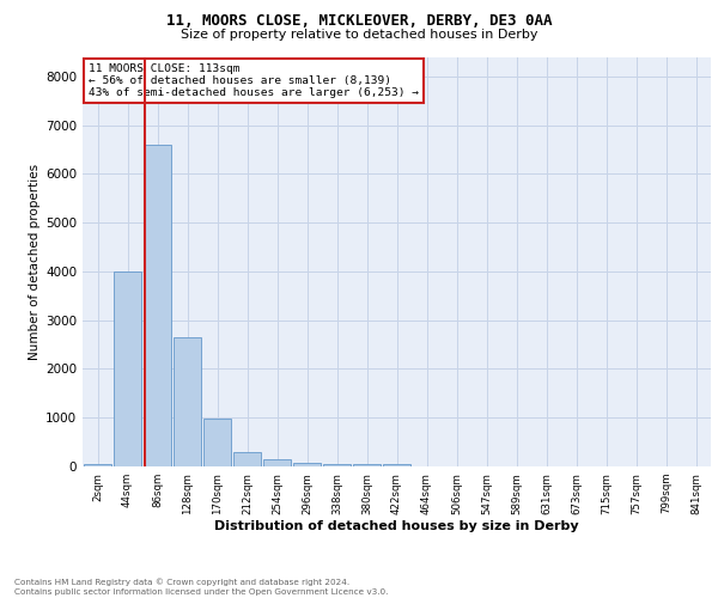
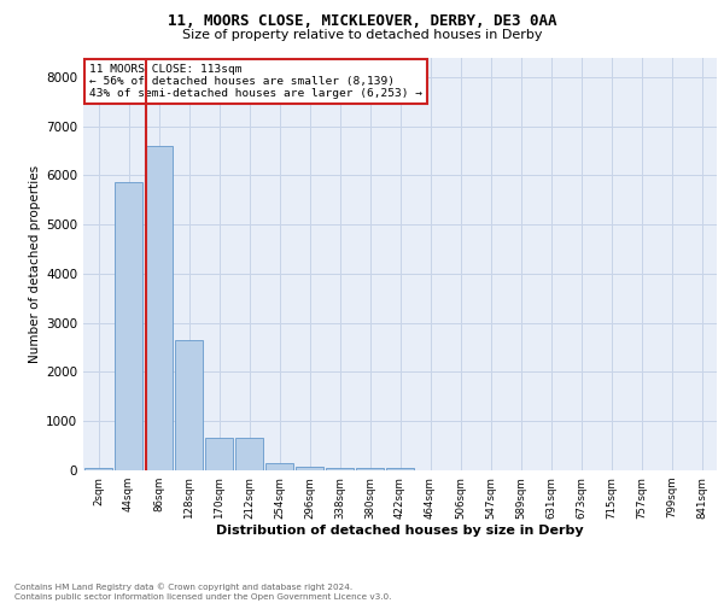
44sqm: 4000 -> 5850
170sqm: 970 -> 650
212sqm: 300 -> 650
